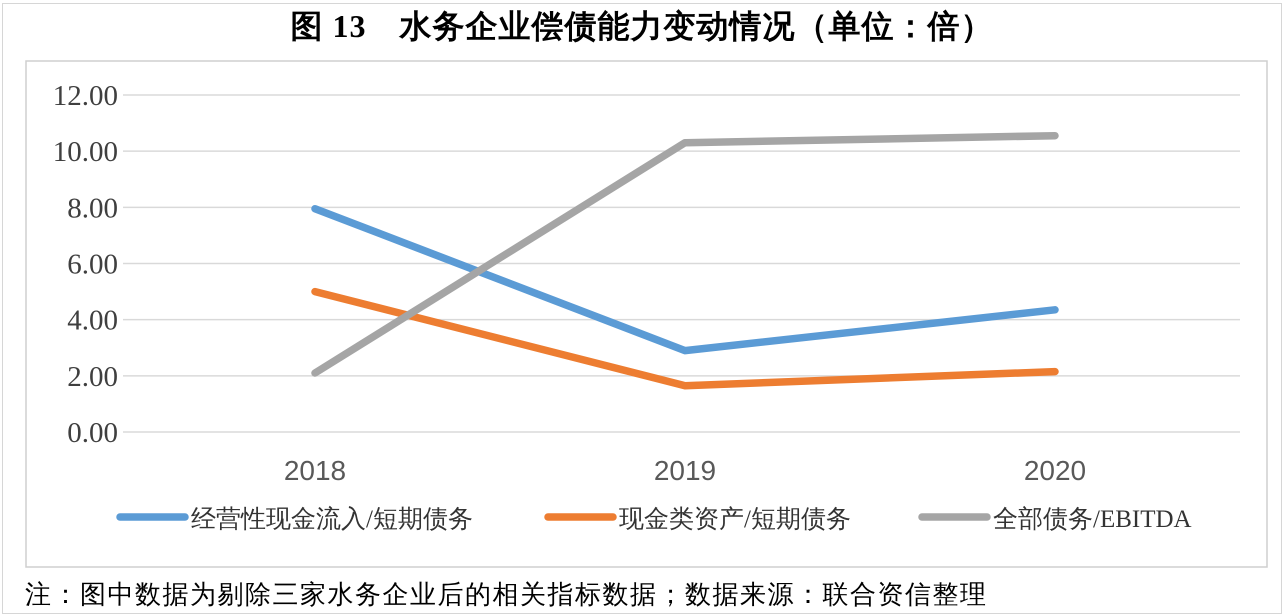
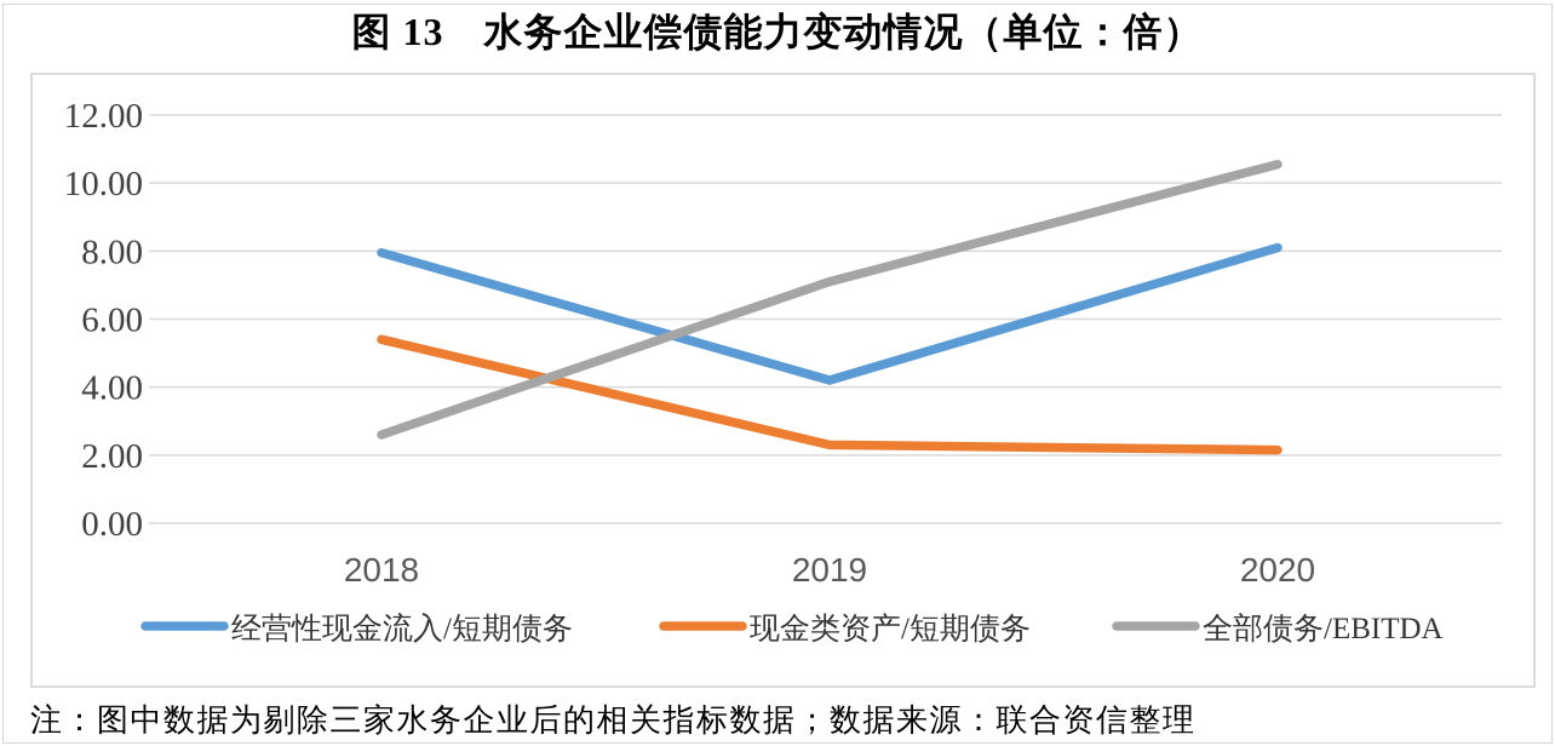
现金类资产/短期债务/2018: 5.0 -> 5.4
全部债务/EBITDA/2018: 2.1 -> 2.6
经营性现金流入/短期债务/2019: 2.9 -> 4.2
现金类资产/短期债务/2019: 1.6 -> 2.3
全部债务/EBITDA/2019: 10.3 -> 7.1
经营性现金流入/短期债务/2020: 4.3 -> 8.1
